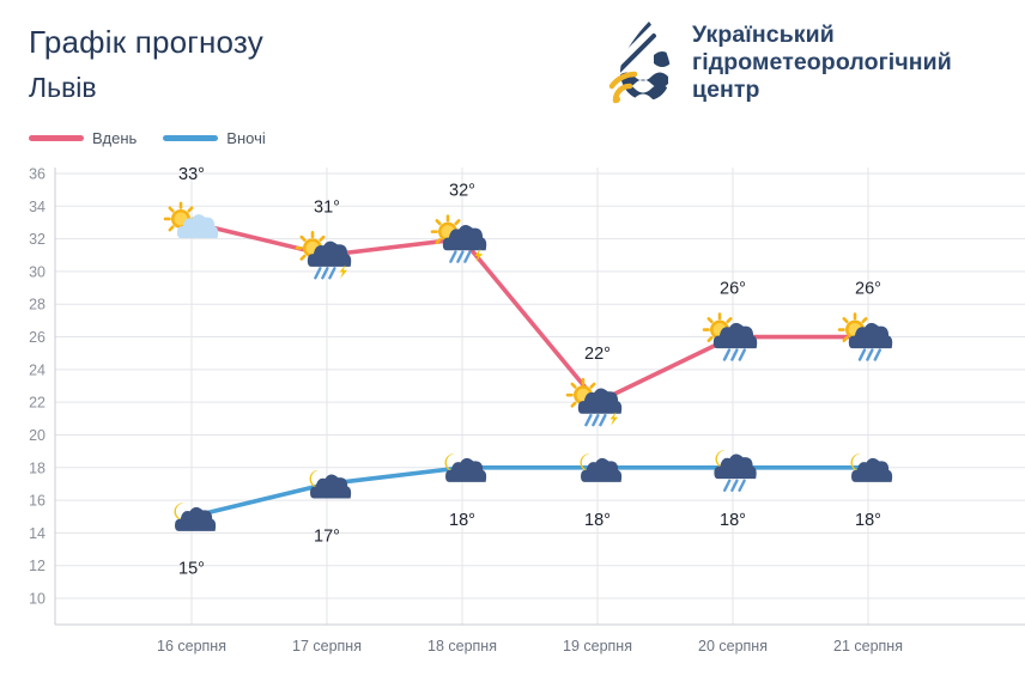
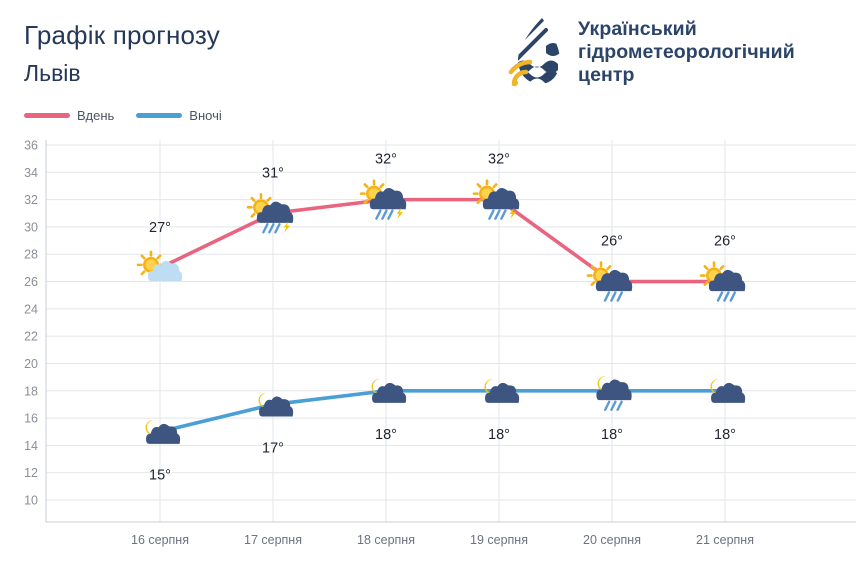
Вдень/16 серпня: 33° -> 27°
Вдень/19 серпня: 22° -> 32°
